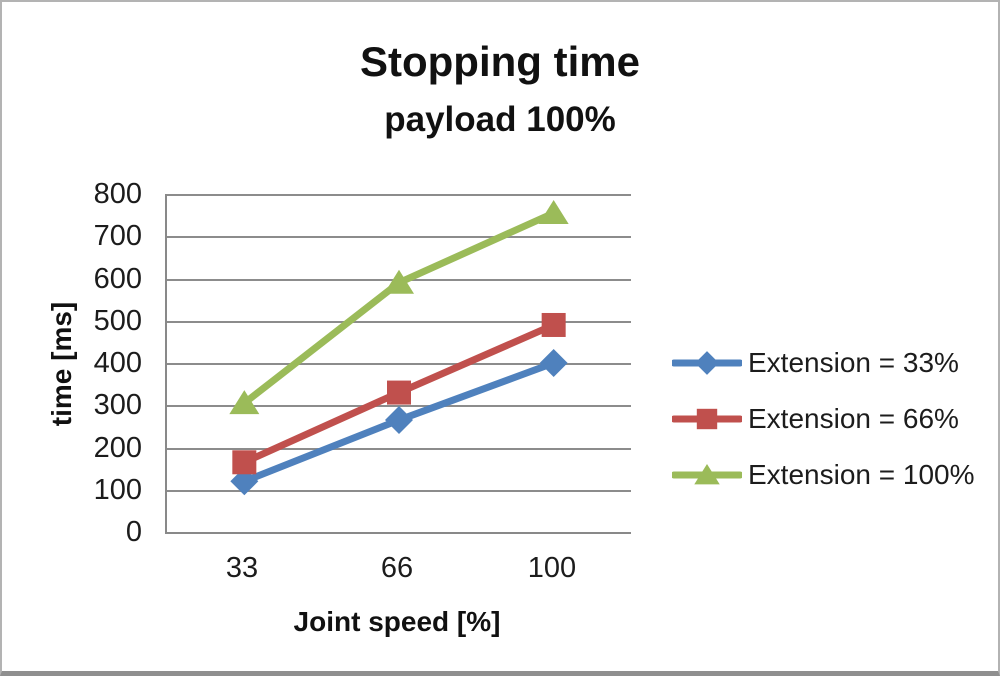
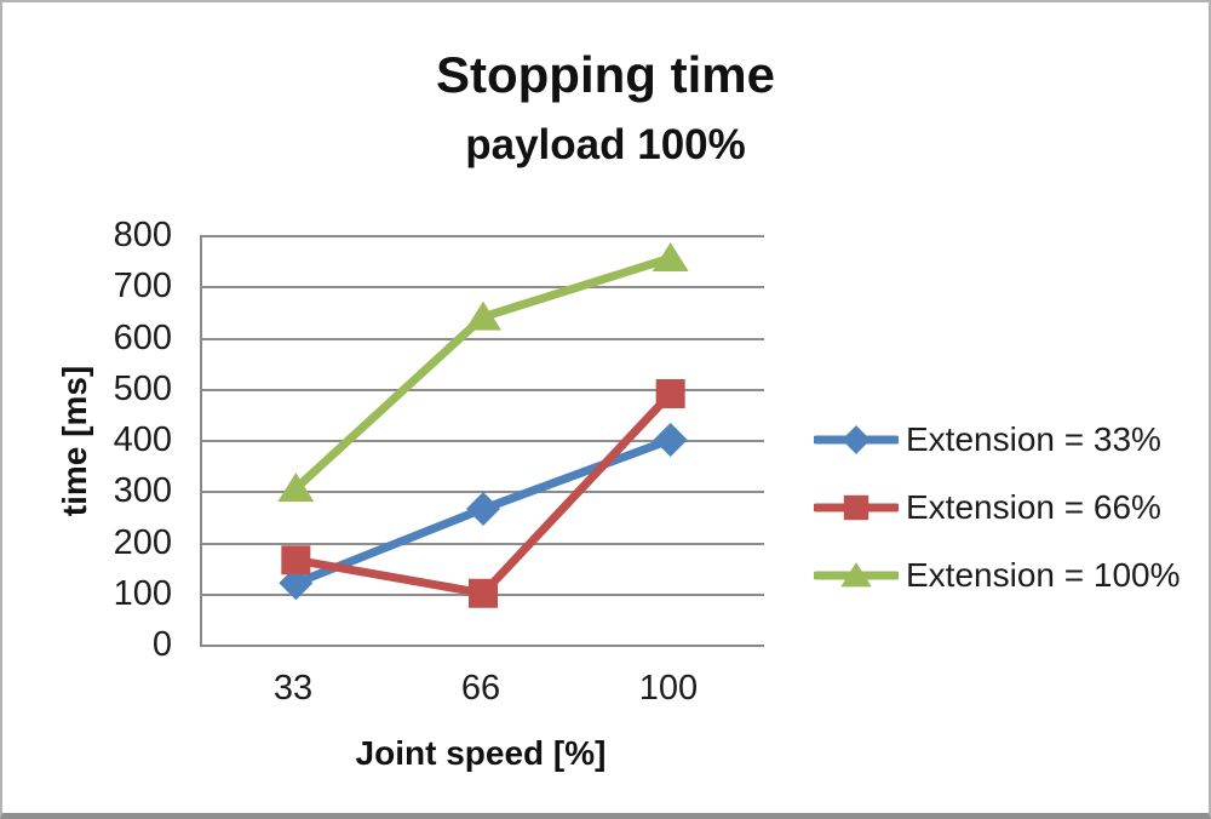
Extension = 66%/66: 330 -> 100
Extension = 100%/66: 590 -> 640
